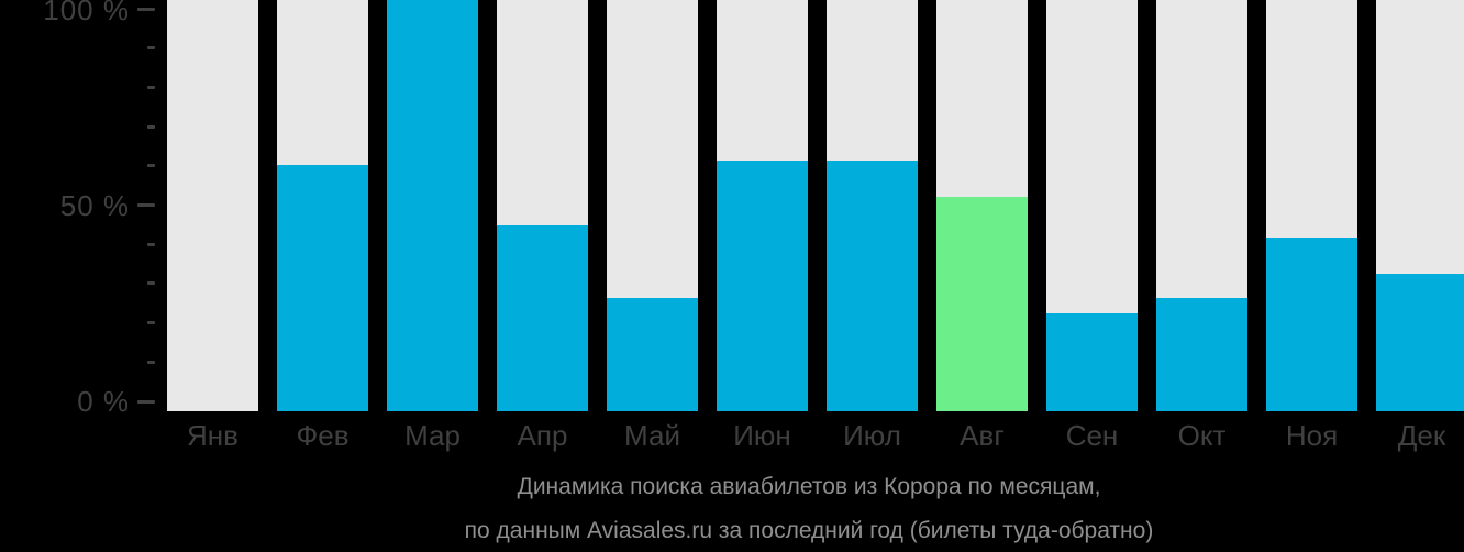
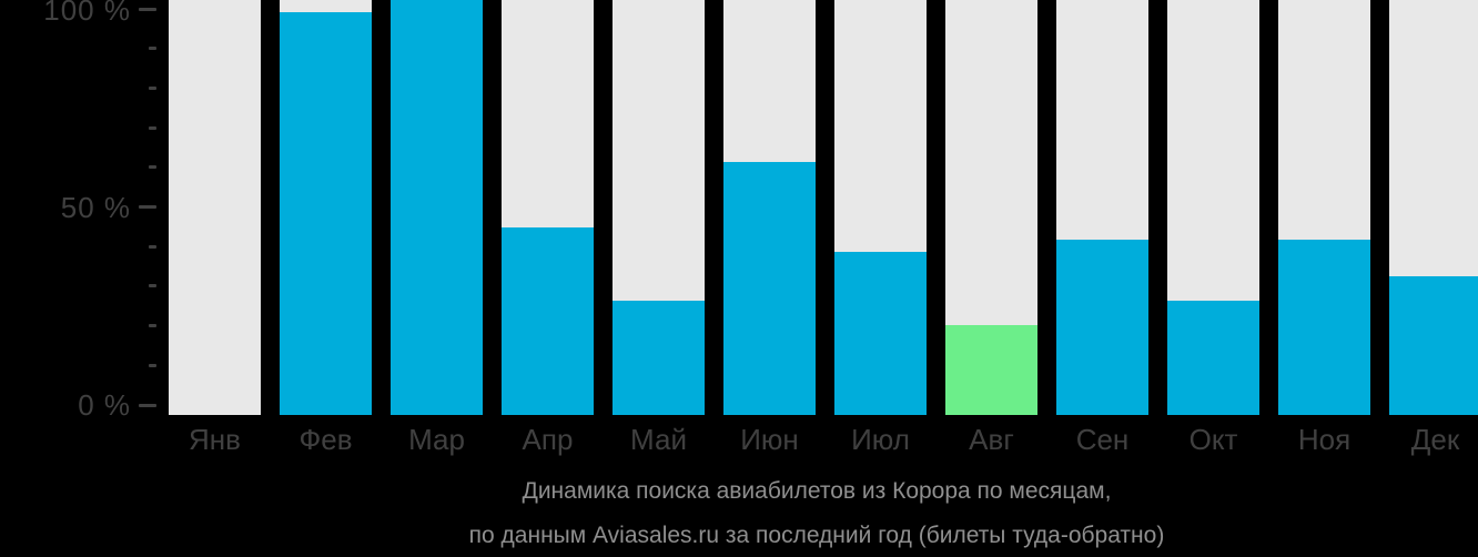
Фев: 59% -> 97%
Июл: 60% -> 38%
Авг: 51% -> 20%
Сен: 22% -> 41%
